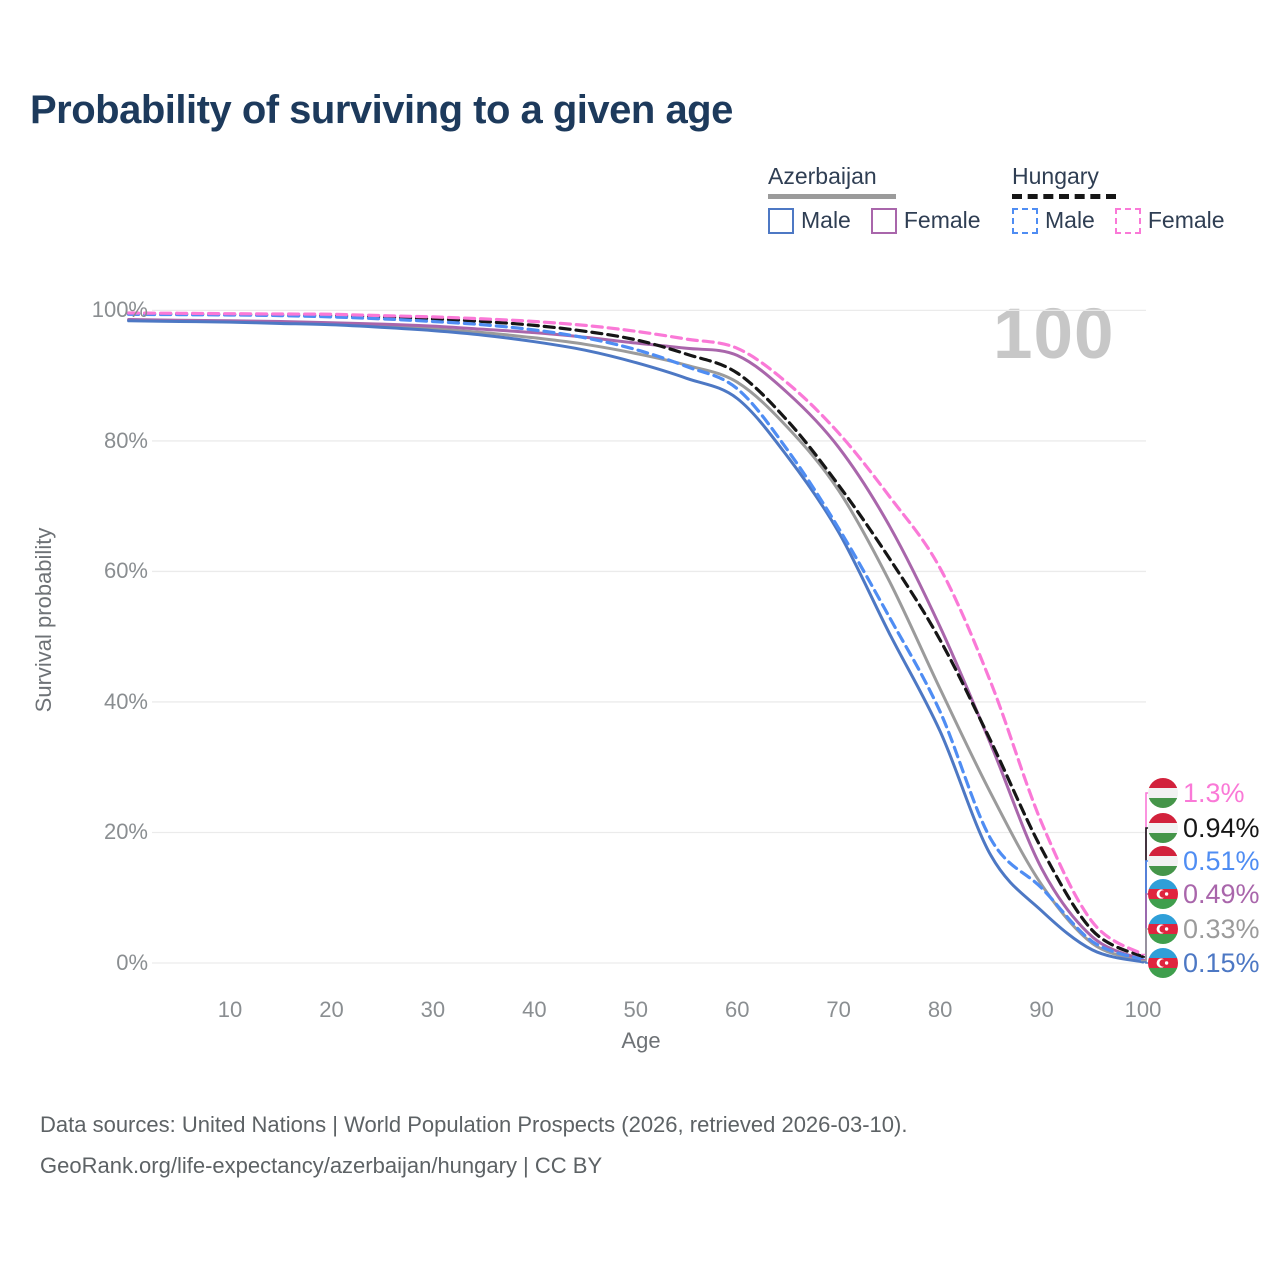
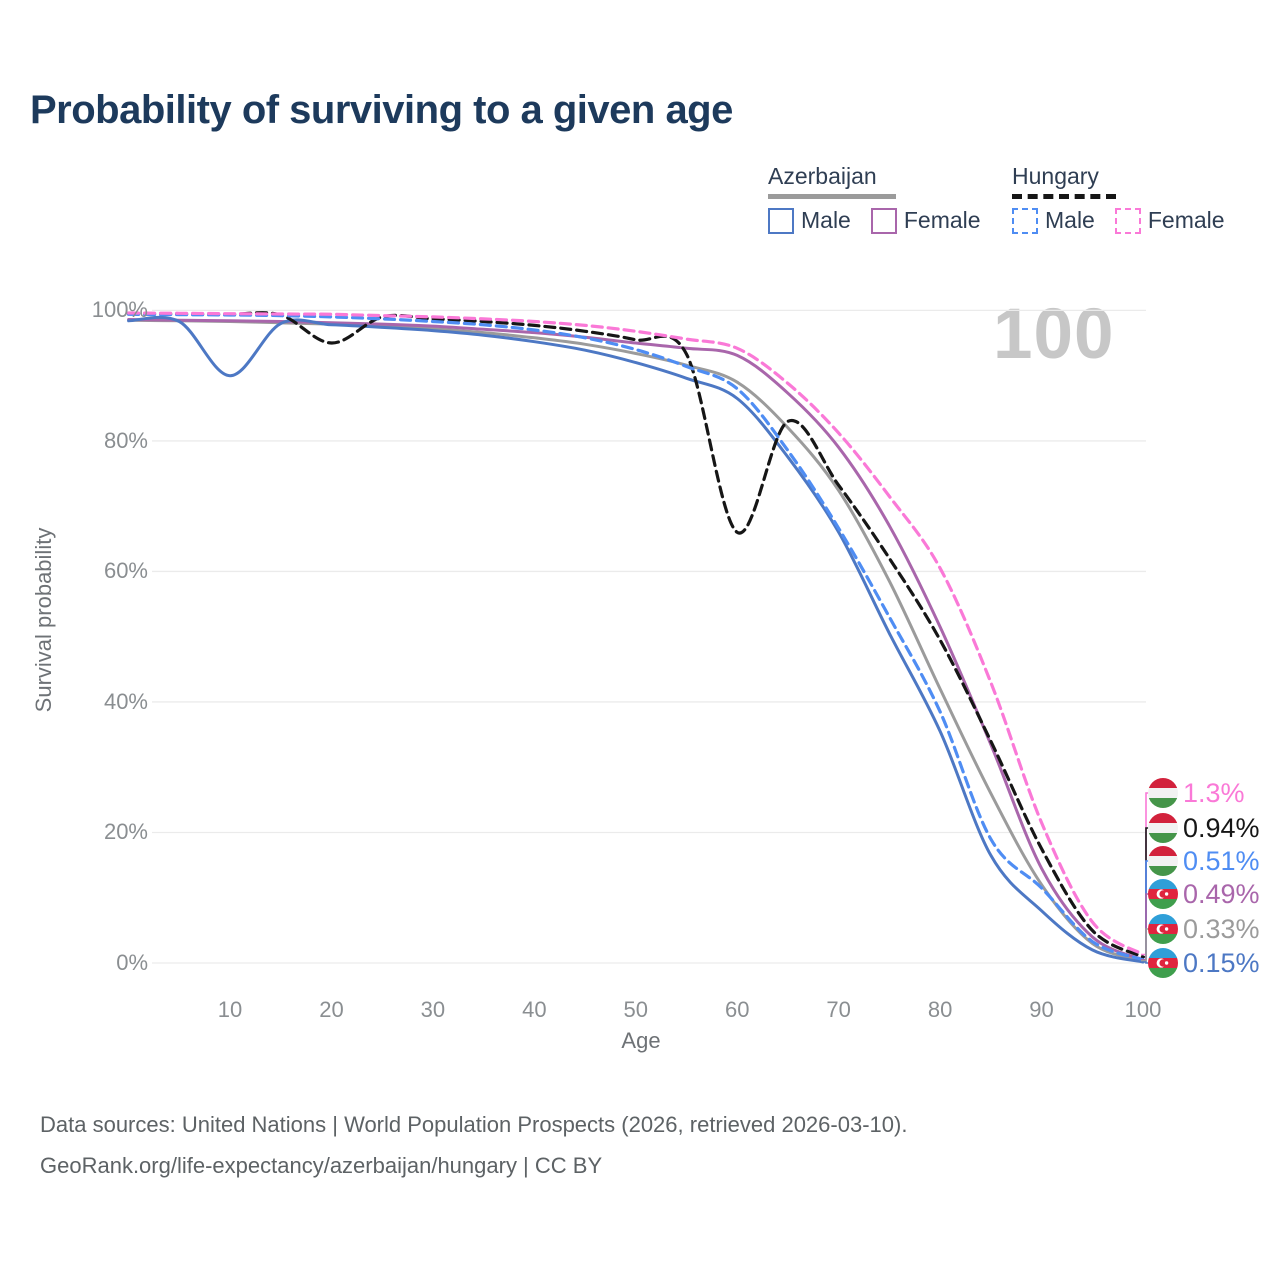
Azerbaijan Male/10: 98% -> 90%
Hungary/20: 99% -> 95%
Hungary/60: 90% -> 66%
